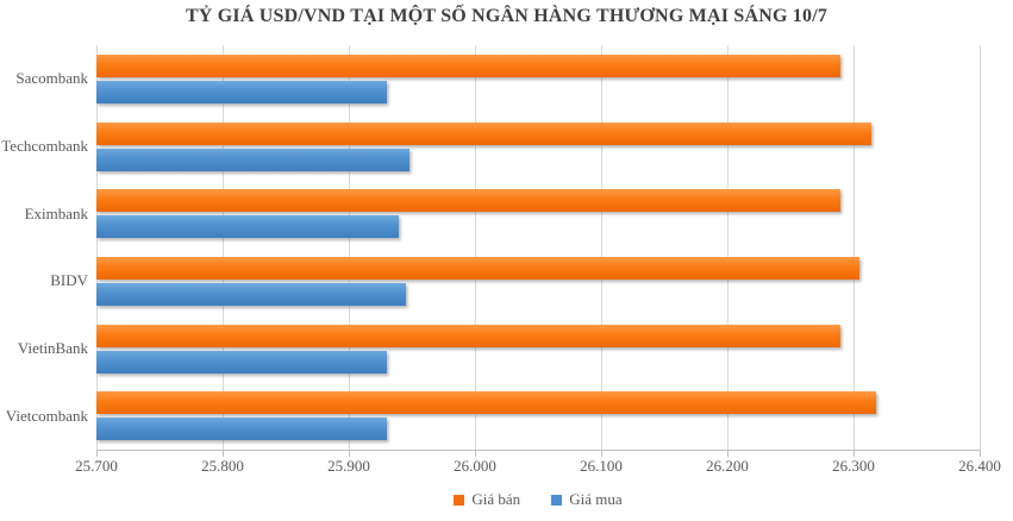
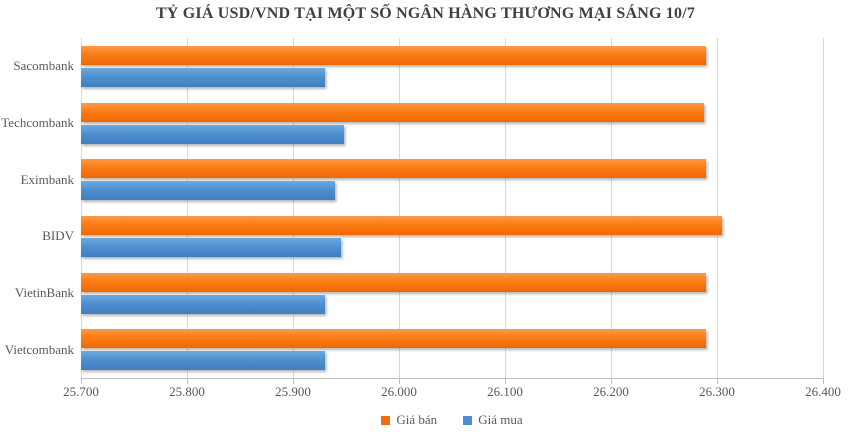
Giá bán/Techcombank: 26314 -> 26288
Giá bán/Vietcombank: 26318 -> 26290
